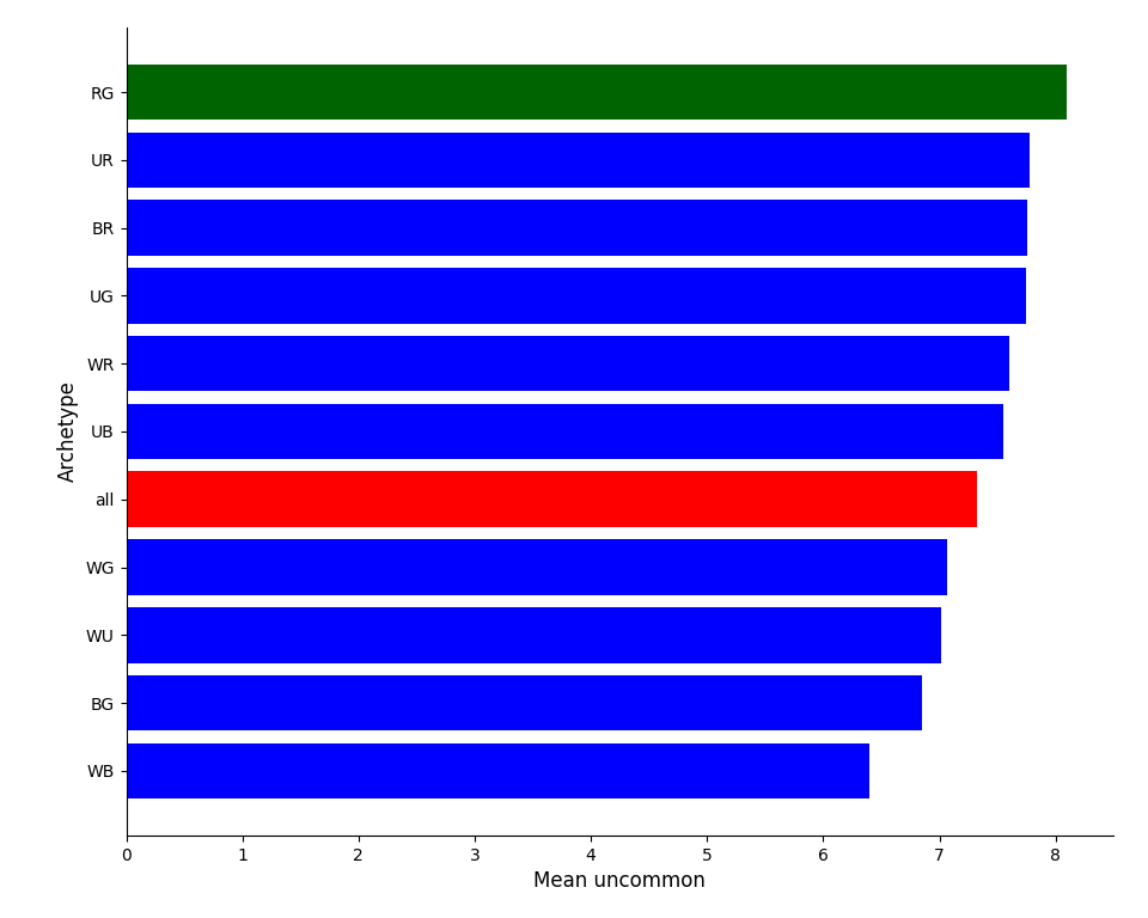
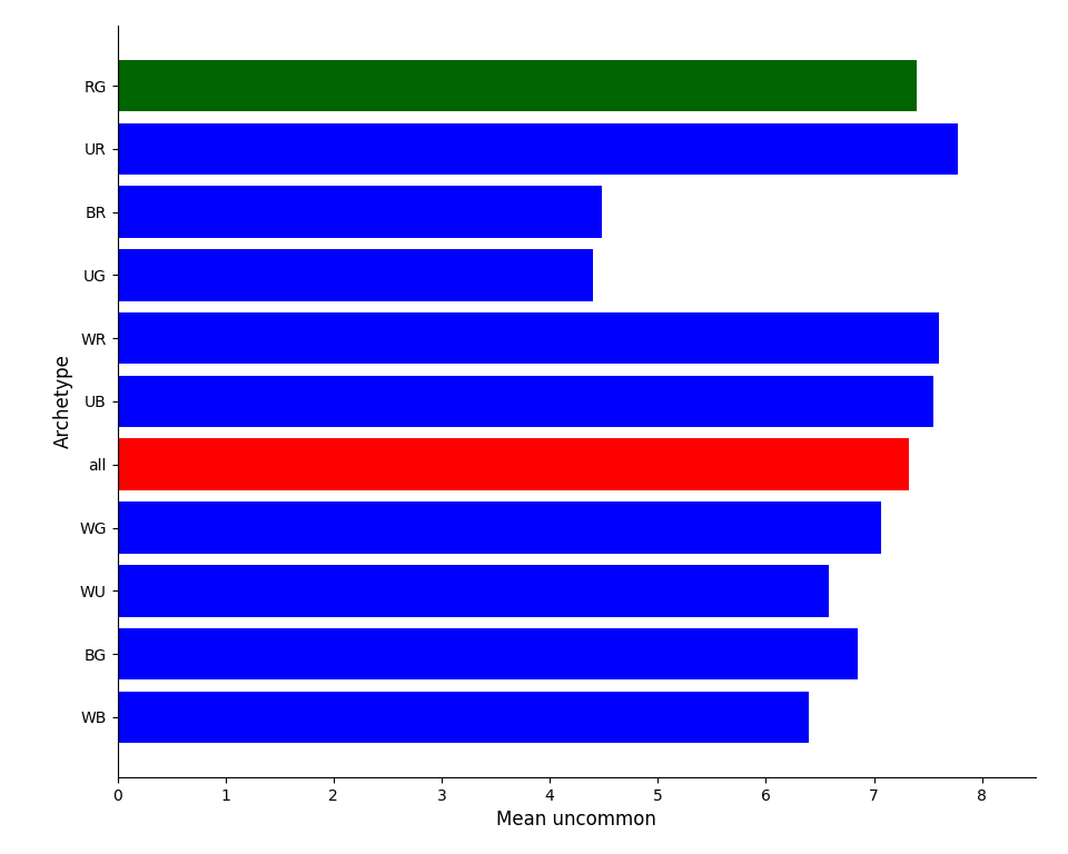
RG: 8.10 -> 7.40
BR: 7.76 -> 4.48
UG: 7.75 -> 4.40
WU: 7.02 -> 6.58
